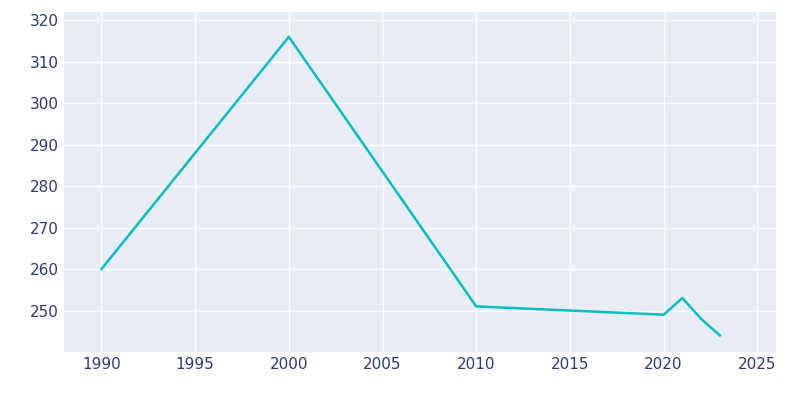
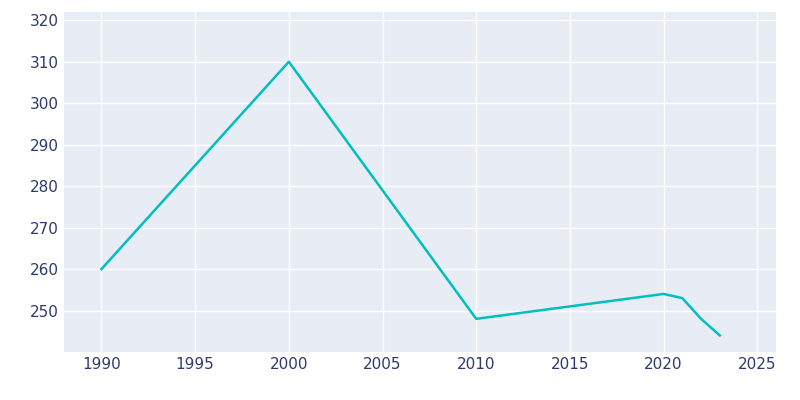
2000: 316 -> 310
2010: 251 -> 248
2020: 249 -> 254
